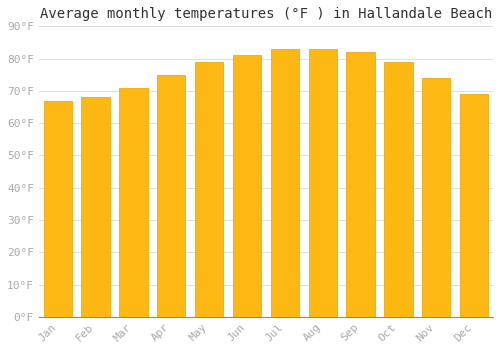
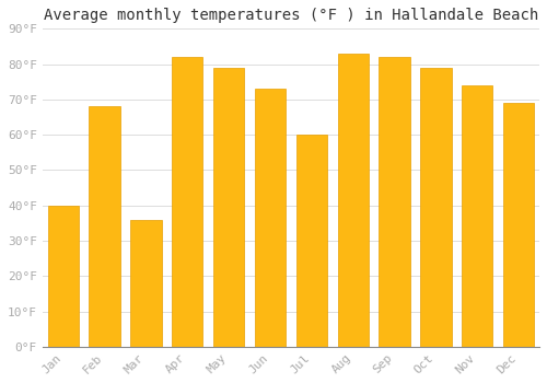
Jan: 67°F -> 40°F
Mar: 71°F -> 36°F
Apr: 75°F -> 82°F
Jun: 81°F -> 73°F
Jul: 83°F -> 60°F
